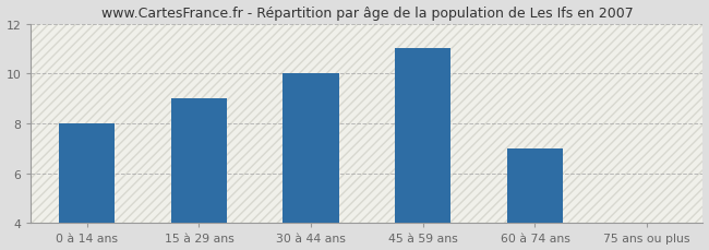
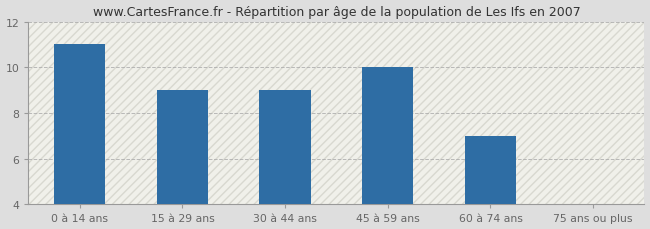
0 à 14 ans: 8 -> 11
30 à 44 ans: 10 -> 9
45 à 59 ans: 11 -> 10
